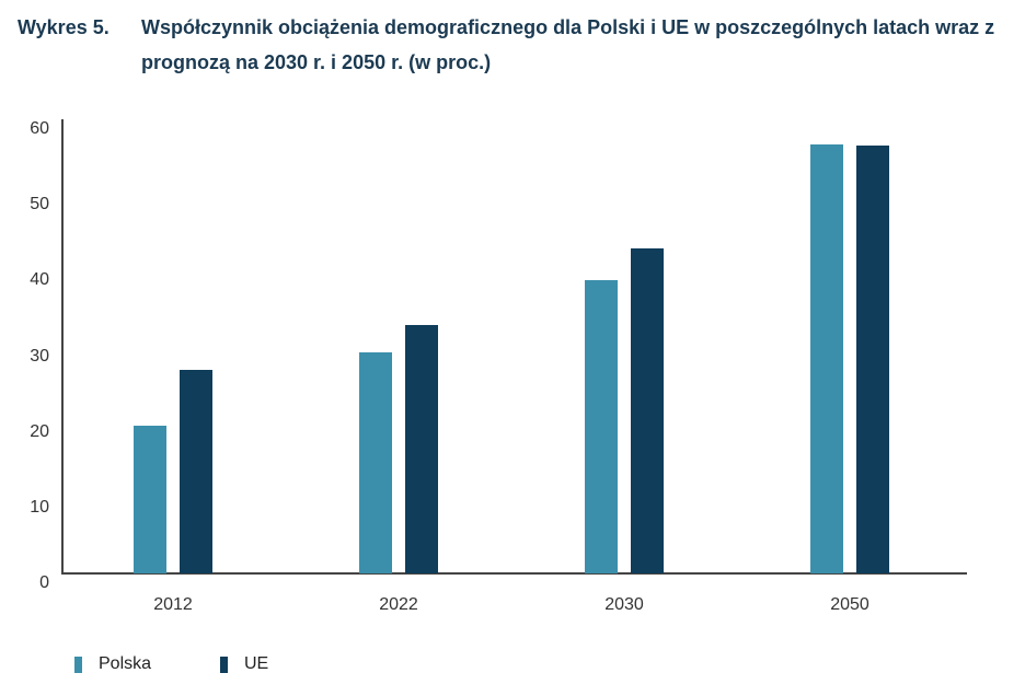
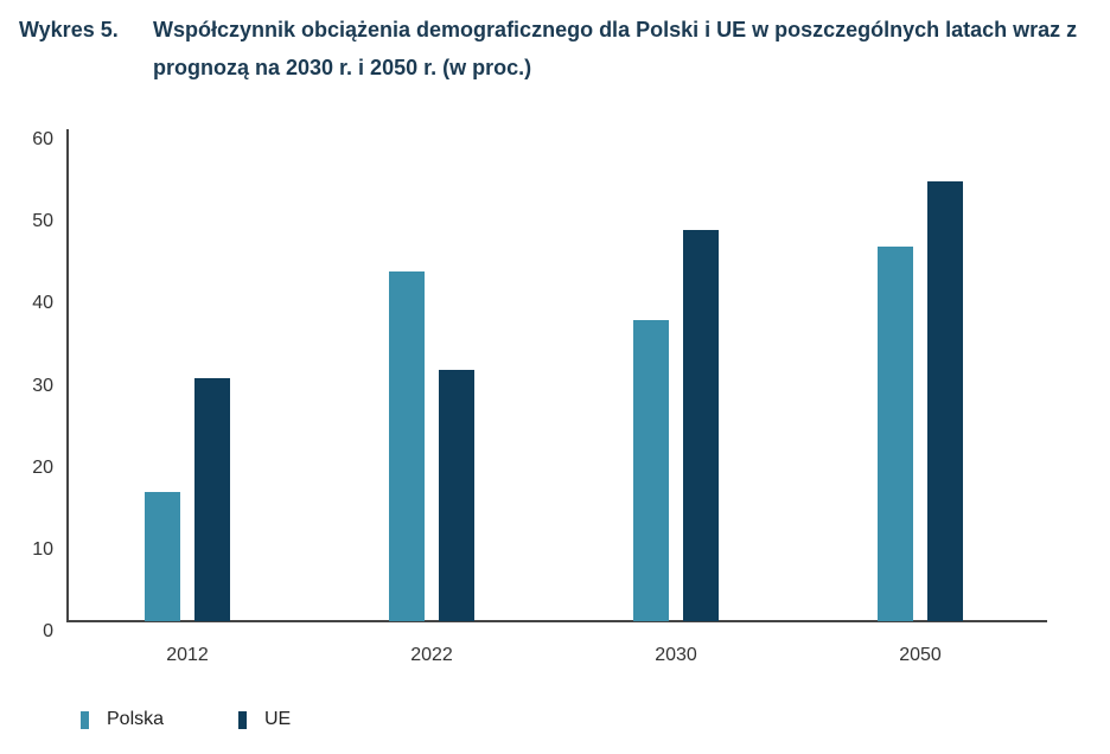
Polska/2012: 21 -> 17
UE/2012: 28 -> 31
Polska/2022: 30 -> 44
UE/2022: 34 -> 32
Polska/2030: 40 -> 38
UE/2030: 44 -> 49
Polska/2050: 58 -> 47
UE/2050: 58 -> 55
